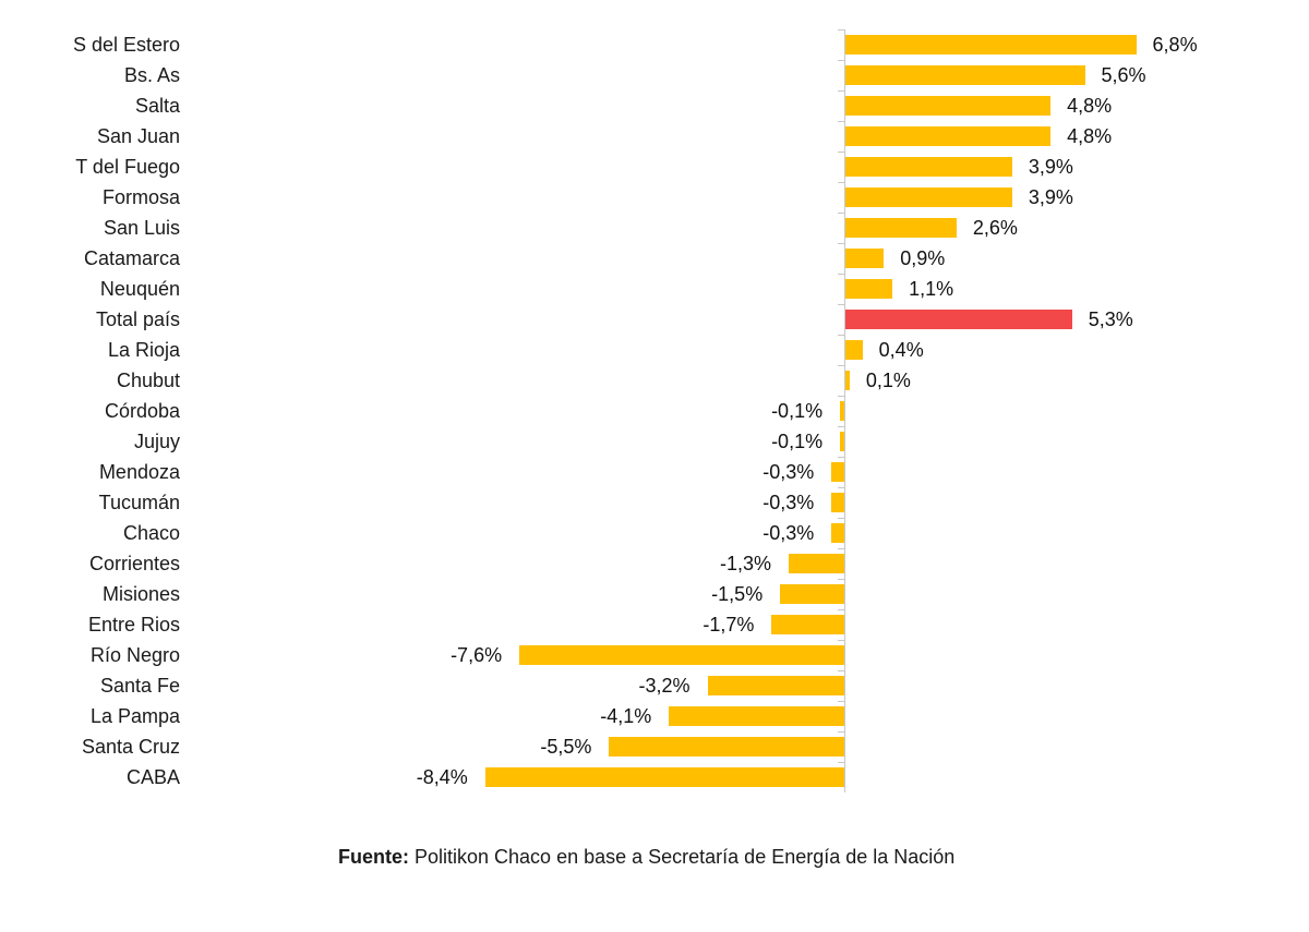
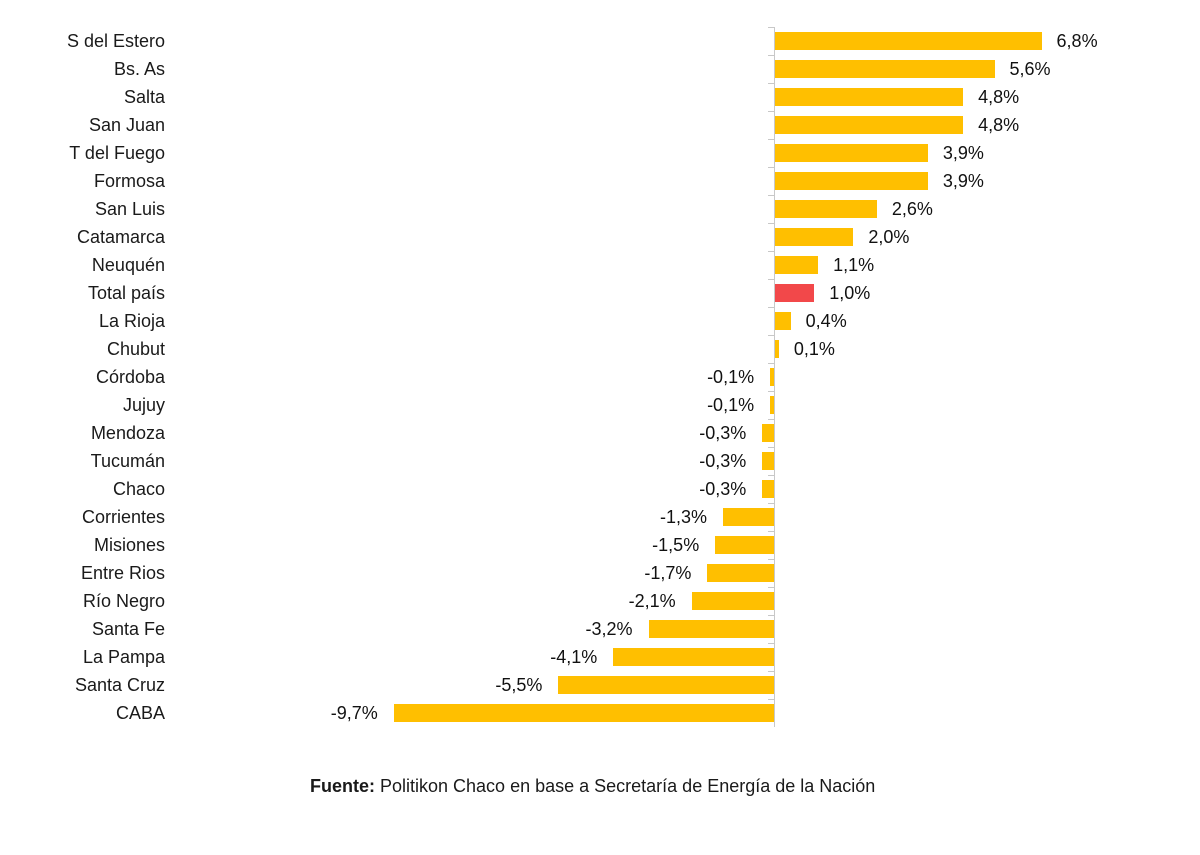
Catamarca: 0,9% -> 2,0%
Total país: 5,3% -> 1,0%
Río Negro: -7,6% -> -2,1%
CABA: -8,4% -> -9,7%
